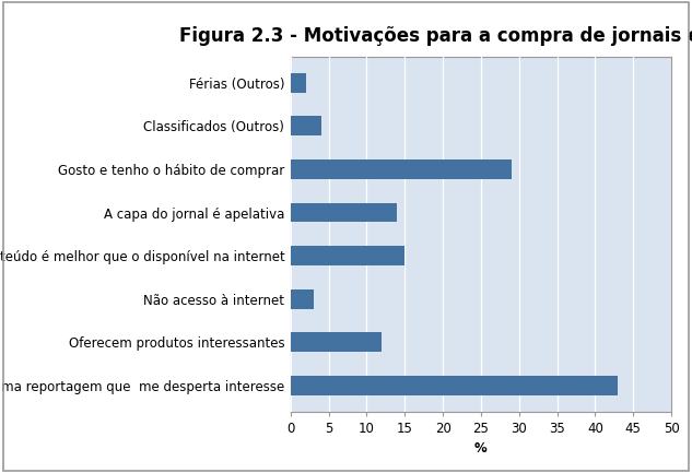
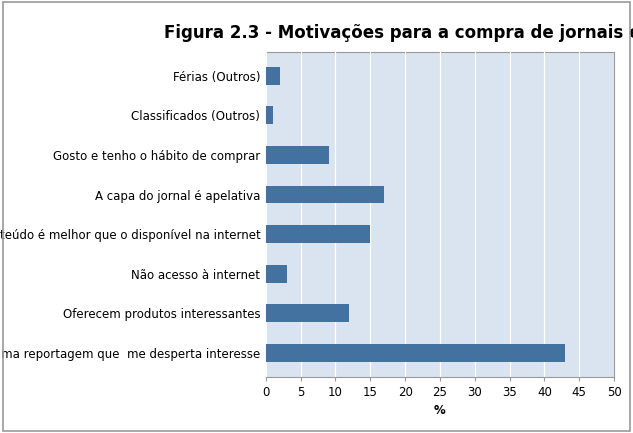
Classificados (Outros): 4 -> 1
Gosto e tenho o hábito de comprar: 29 -> 9
A capa do jornal é apelativa: 14 -> 17
